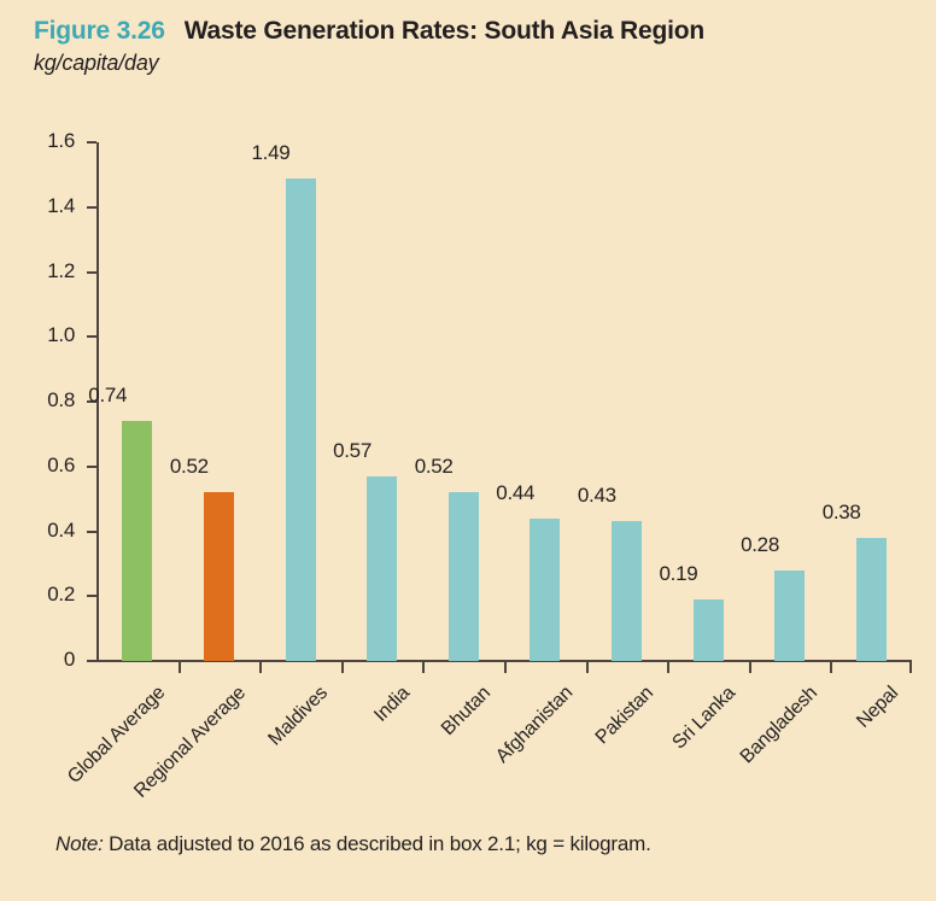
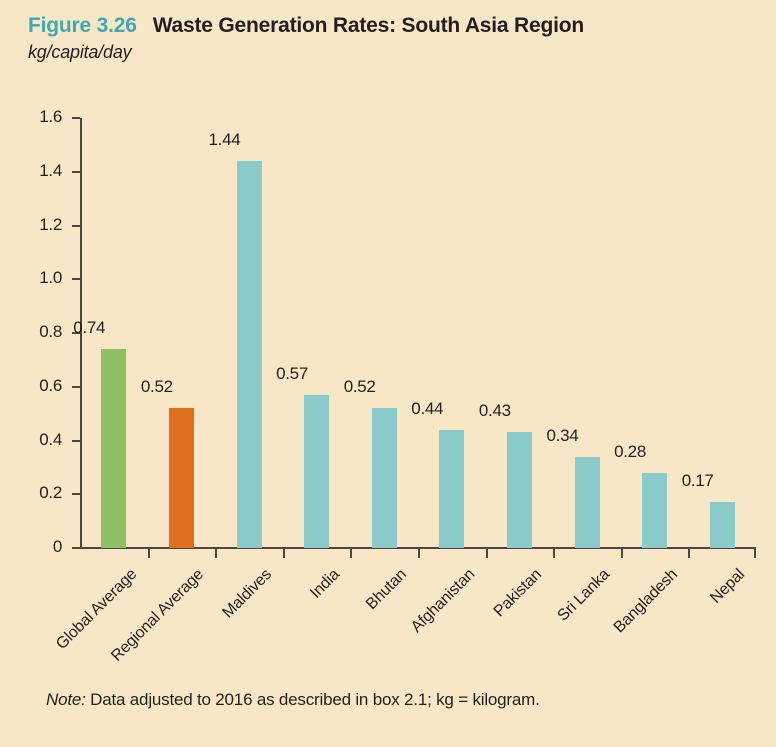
Maldives: 1.49 -> 1.44
Sri Lanka: 0.19 -> 0.34
Nepal: 0.38 -> 0.17
